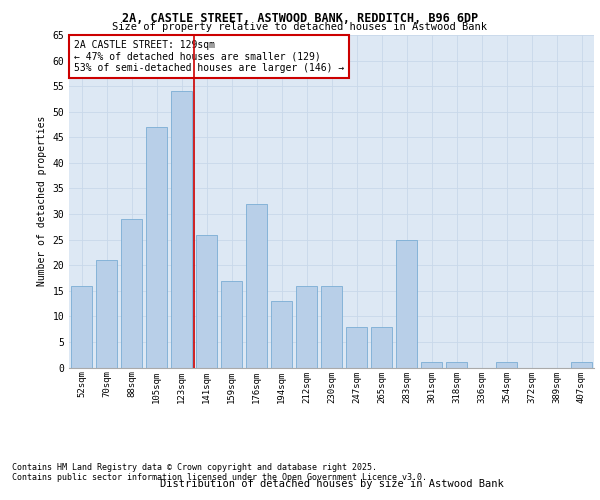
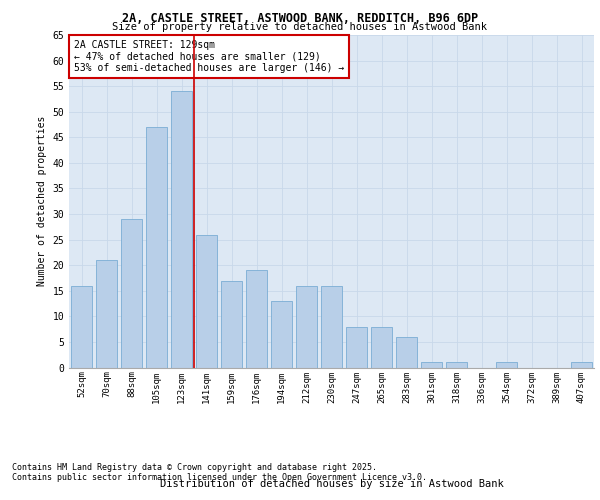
176sqm: 32 -> 19
283sqm: 25 -> 6
